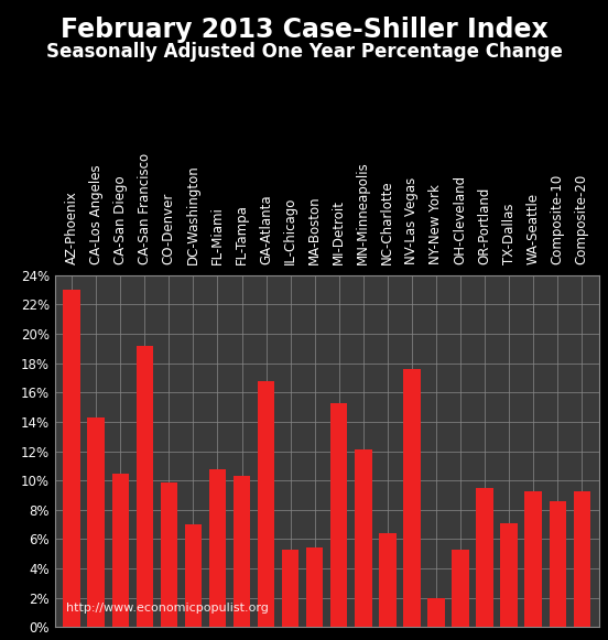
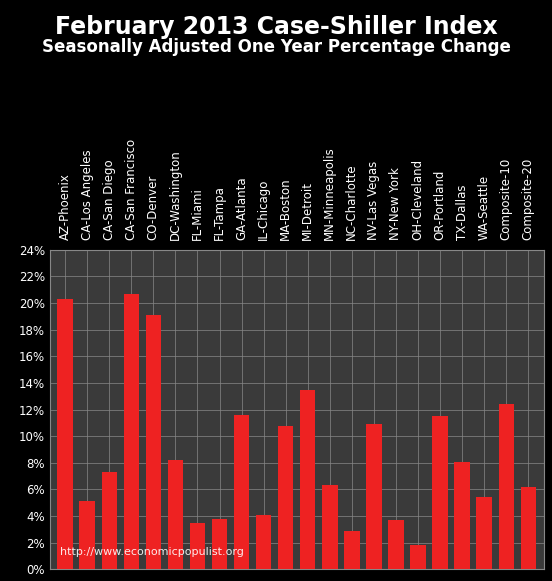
AZ-Phoenix: 23.0% -> 20.3%
CA-Los Angeles: 14.3% -> 5.1%
CA-San Diego: 10.5% -> 7.3%
CA-San Francisco: 19.2% -> 20.7%
CO-Denver: 9.9% -> 19.1%
DC-Washington: 7.0% -> 8.2%
FL-Miami: 10.8% -> 3.5%
FL-Tampa: 10.3% -> 3.8%
GA-Atlanta: 16.8% -> 11.6%
IL-Chicago: 5.3% -> 4.1%
MA-Boston: 5.4% -> 10.8%
MI-Detroit: 15.3% -> 13.5%
MN-Minneapolis: 12.1% -> 6.3%
NC-Charlotte: 6.4% -> 2.9%
NV-Las Vegas: 17.6% -> 10.9%
NY-New York: 2.0% -> 3.7%
OH-Cleveland: 5.3% -> 1.8%
OR-Portland: 9.5% -> 11.5%
TX-Dallas: 7.1% -> 8.1%
WA-Seattle: 9.3% -> 5.4%
Composite-10: 8.6% -> 12.4%
Composite-20: 9.3% -> 6.2%
